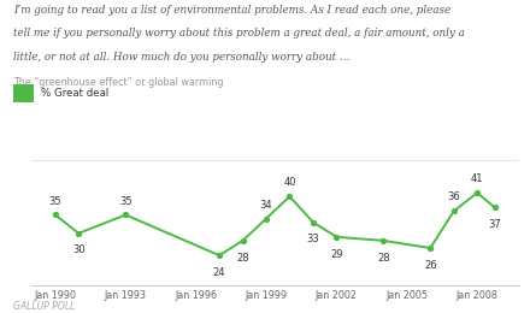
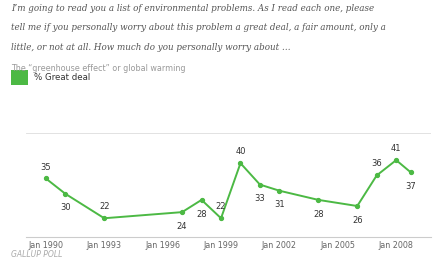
Jan 1993: 35 -> 22
Jan 1999: 34 -> 22
Jan 2002: 29 -> 31
